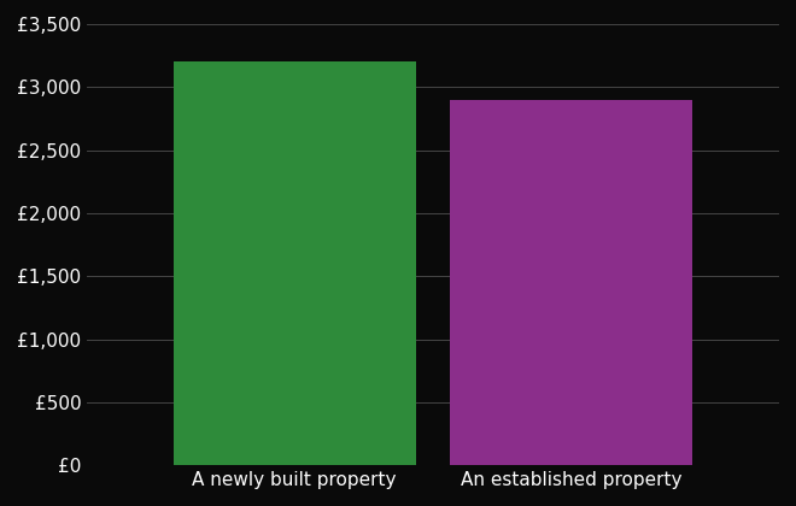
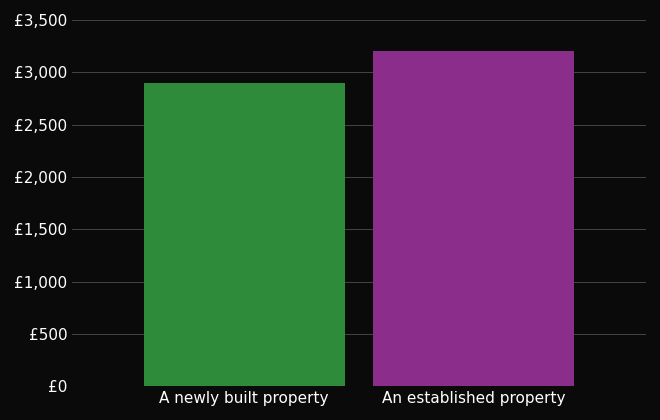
A newly built property: £3,200 -> £2,900
An established property: £2,900 -> £3,200
